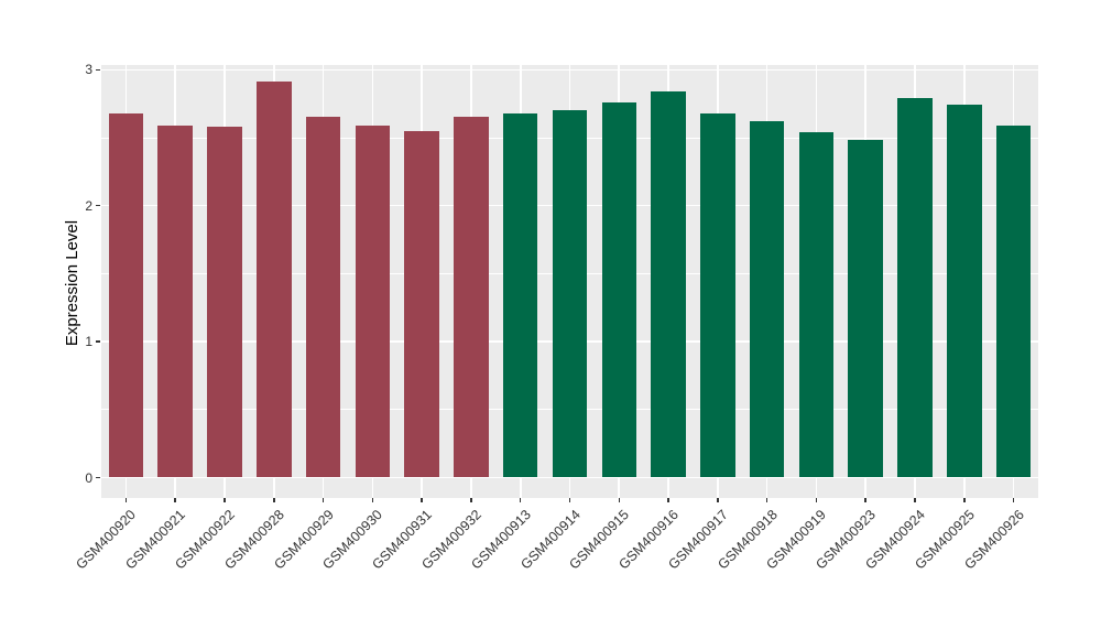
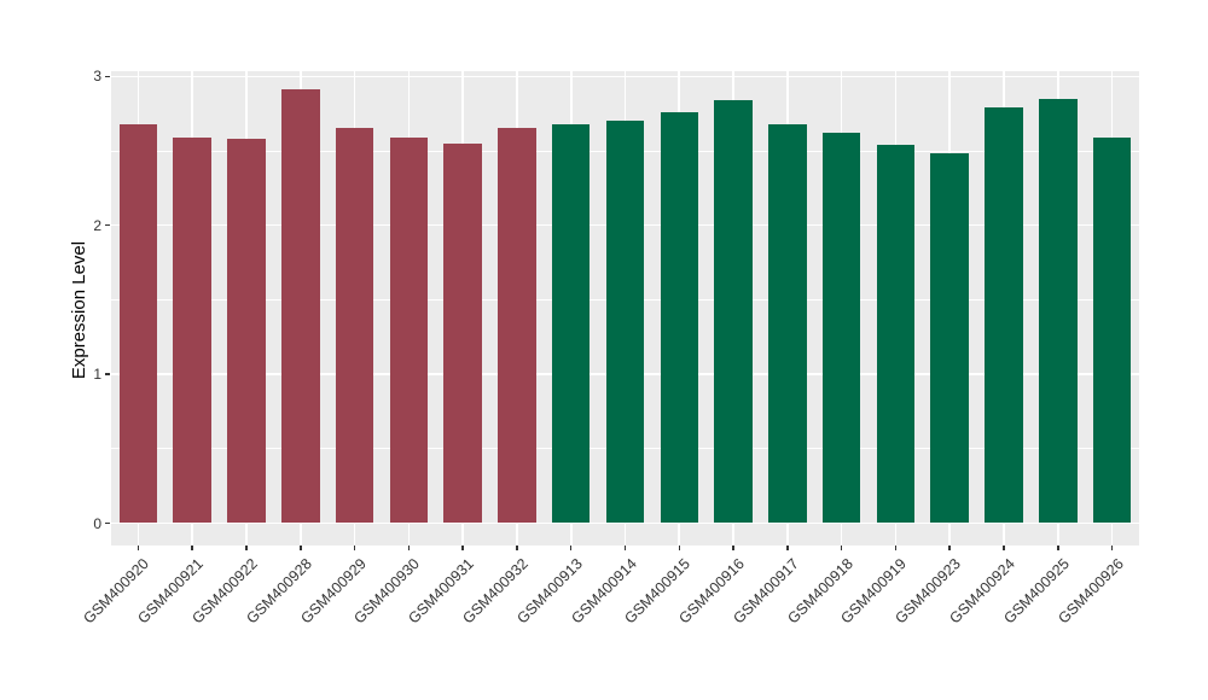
GSM400925: 2.74 -> 2.85
